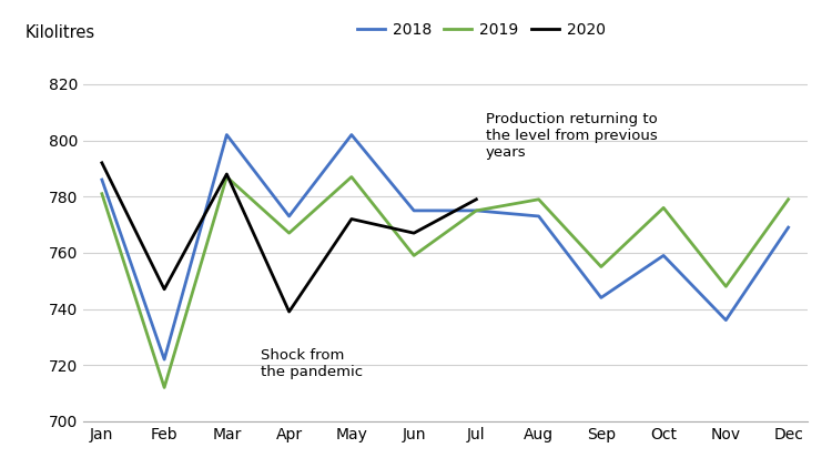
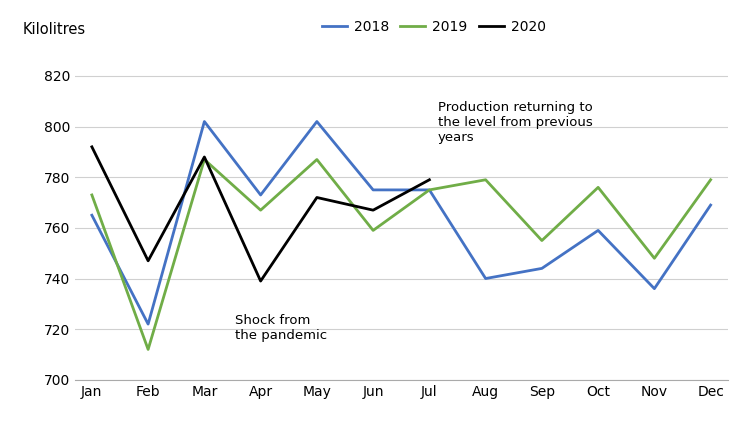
2018/Jan: 786 -> 765
2019/Jan: 781 -> 773
2018/Aug: 773 -> 740
